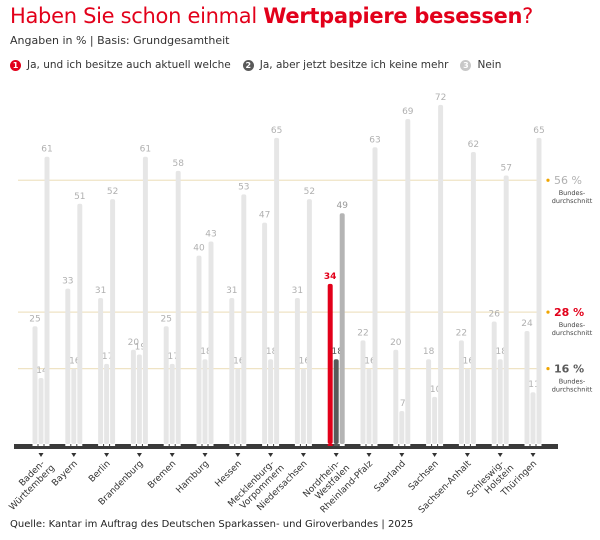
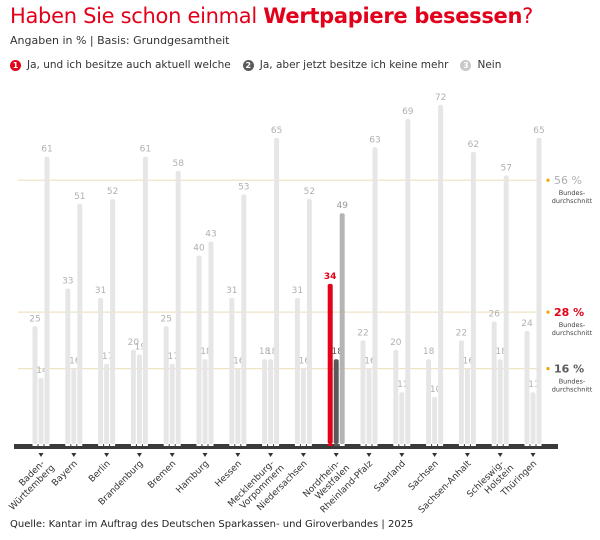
Ja, und ich besitze auch aktuell welche/Mecklenburg-Vorpommern: 47 -> 18
Ja, aber jetzt besitze ich keine mehr/Saarland: 7 -> 11
